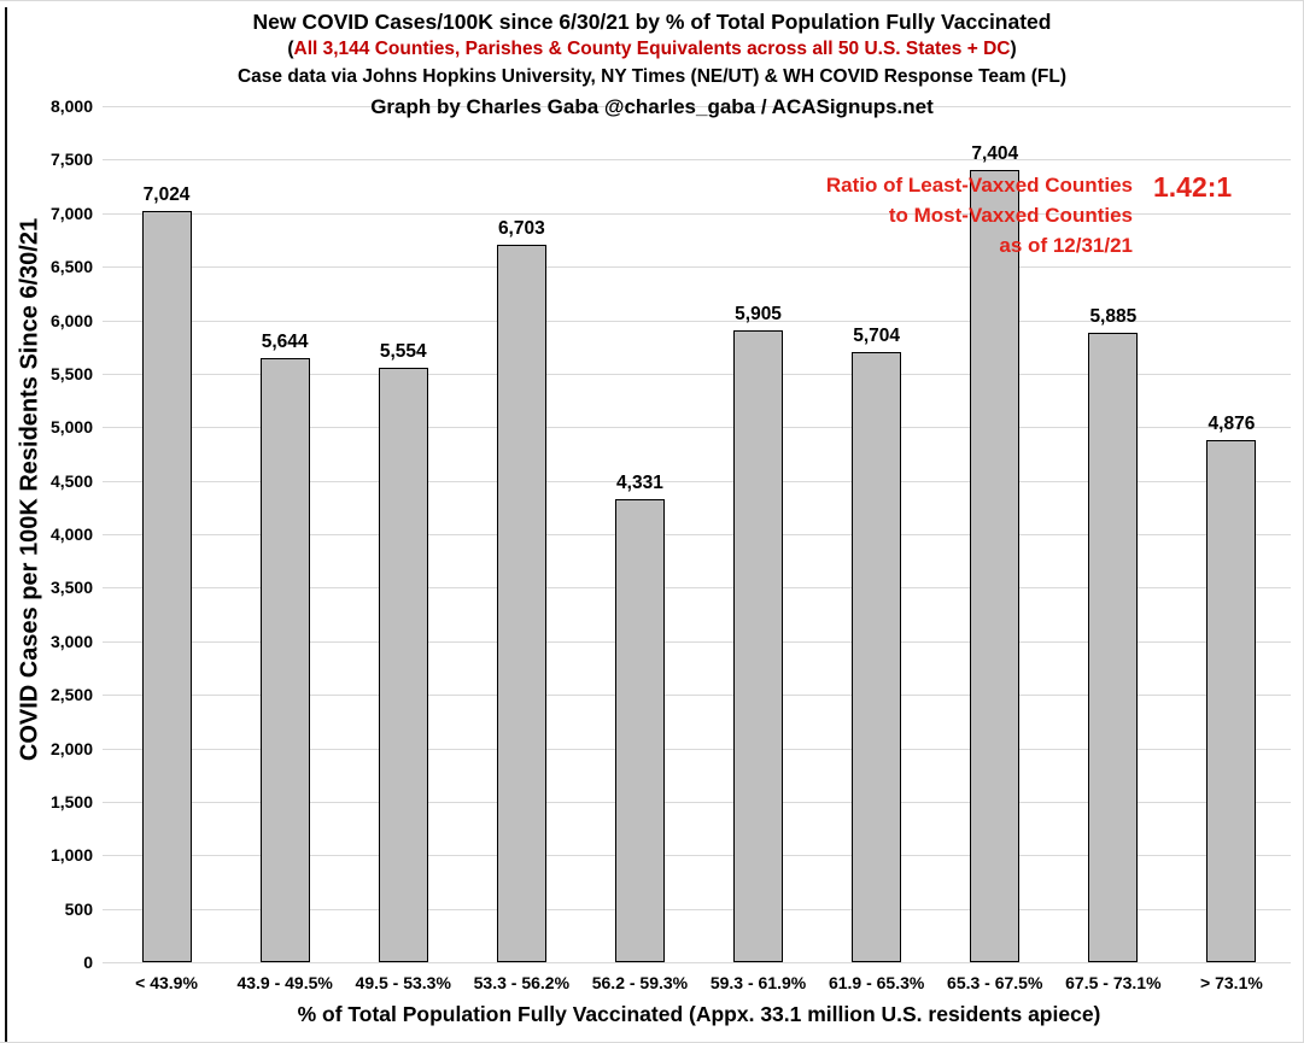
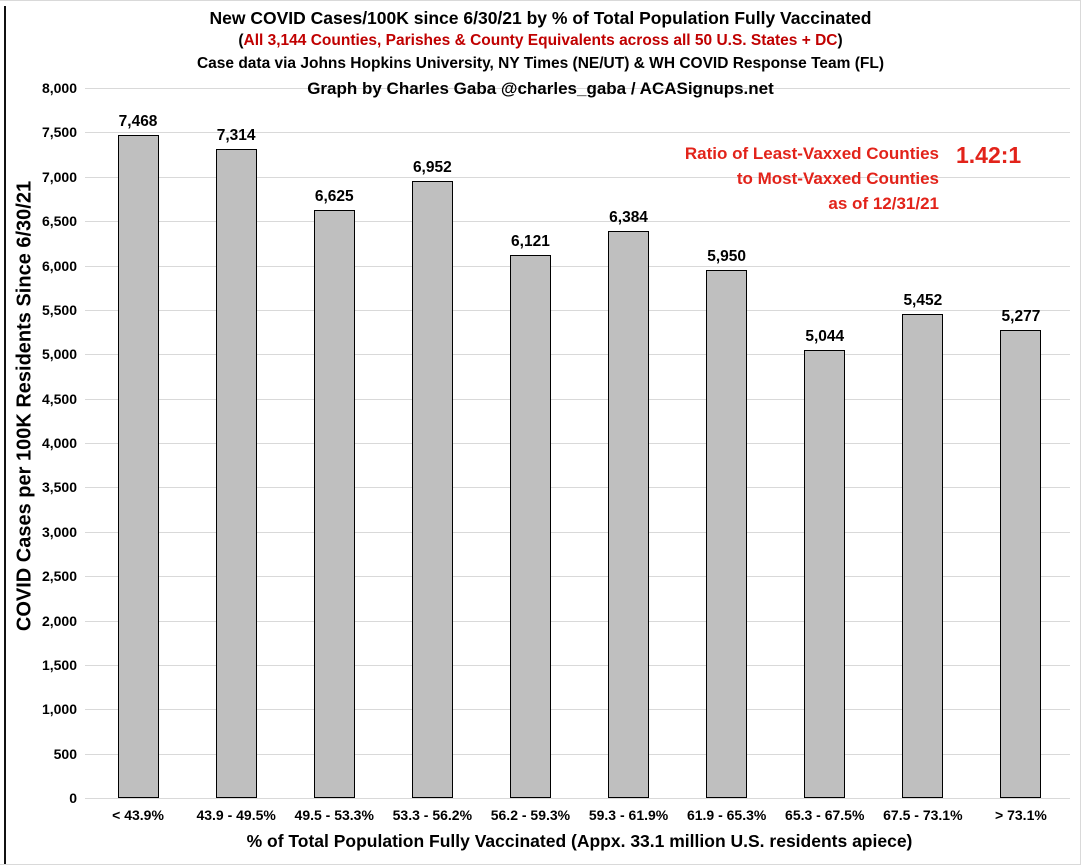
< 43.9%: 7,024 -> 7,468
43.9 - 49.5%: 5,644 -> 7,314
49.5 - 53.3%: 5,554 -> 6,625
53.3 - 56.2%: 6,703 -> 6,952
56.2 - 59.3%: 4,331 -> 6,121
59.3 - 61.9%: 5,905 -> 6,384
61.9 - 65.3%: 5,704 -> 5,950
65.3 - 67.5%: 7,404 -> 5,044
67.5 - 73.1%: 5,885 -> 5,452
> 73.1%: 4,876 -> 5,277
